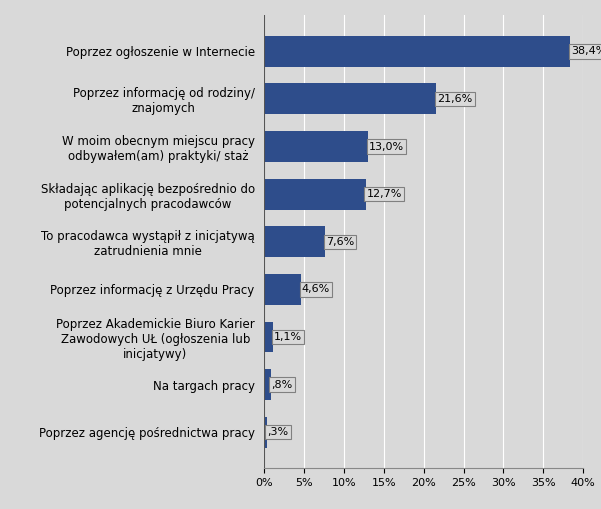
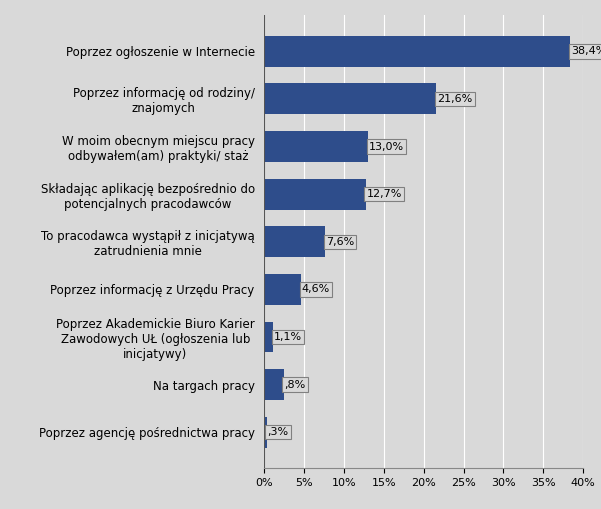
Na targach pracy: 0.8% -> 2.4%
